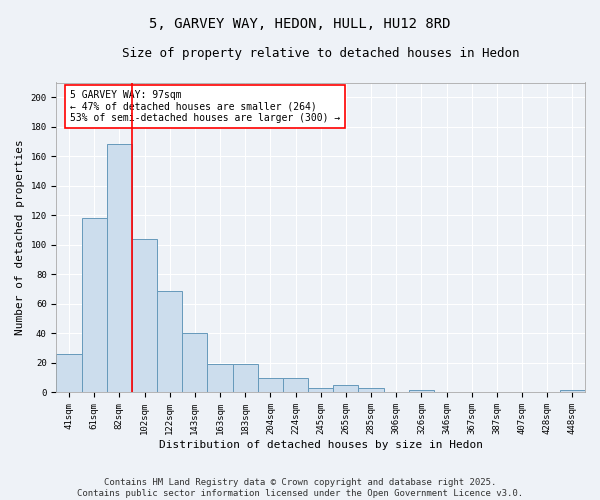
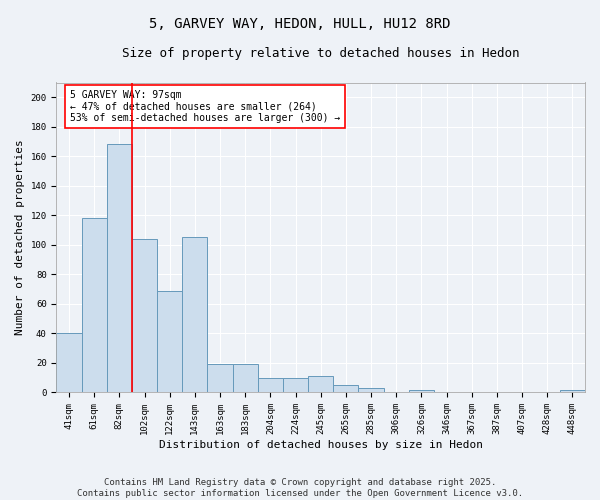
41sqm: 26 -> 40
143sqm: 40 -> 105
245sqm: 3 -> 11
